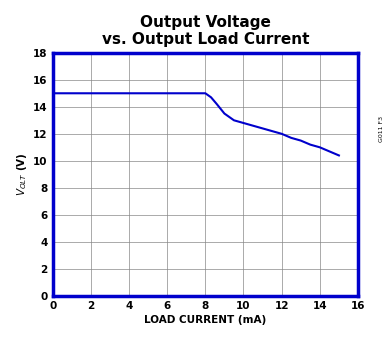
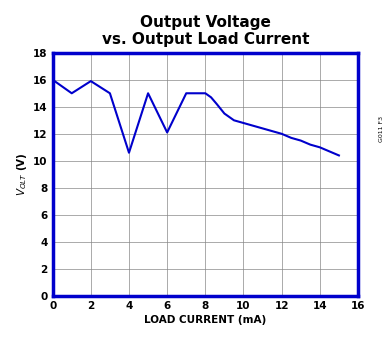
0: 15.0 -> 16.0
2: 15.0 -> 15.9
4: 15.0 -> 10.6
6: 15.0 -> 12.1
